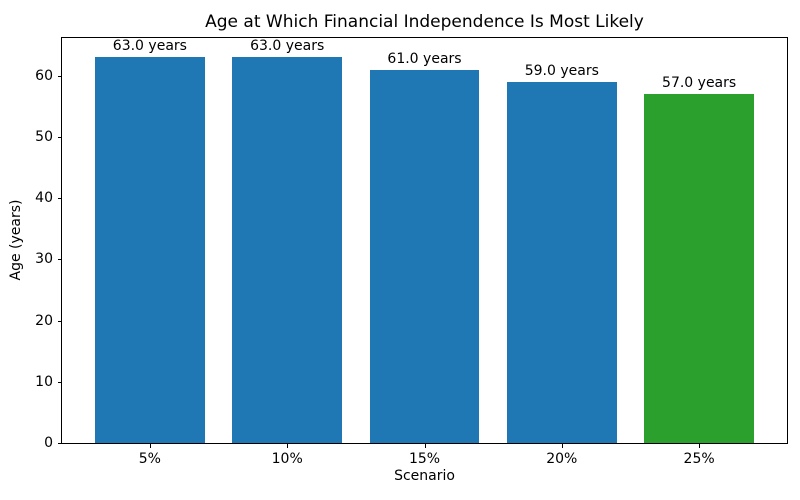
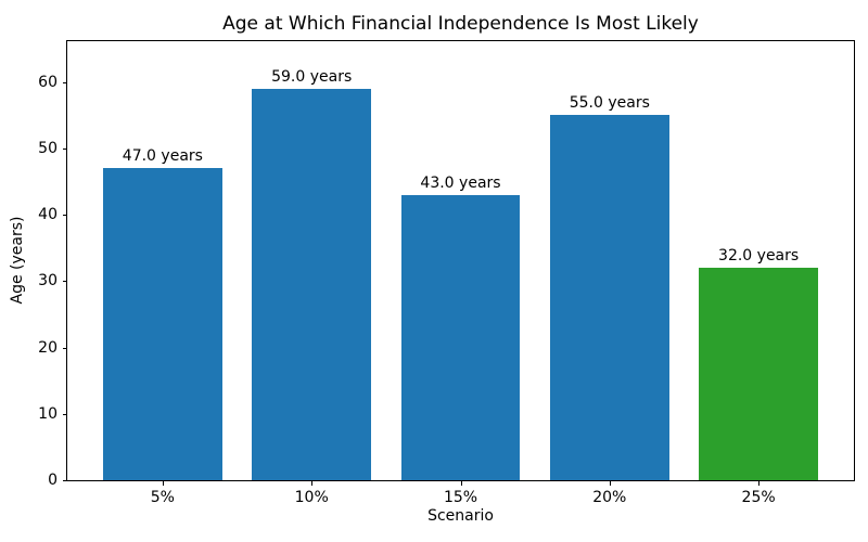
5%: 63.0 -> 47.0
10%: 63.0 -> 59.0
15%: 61.0 -> 43.0
20%: 59.0 -> 55.0
25%: 57.0 -> 32.0
